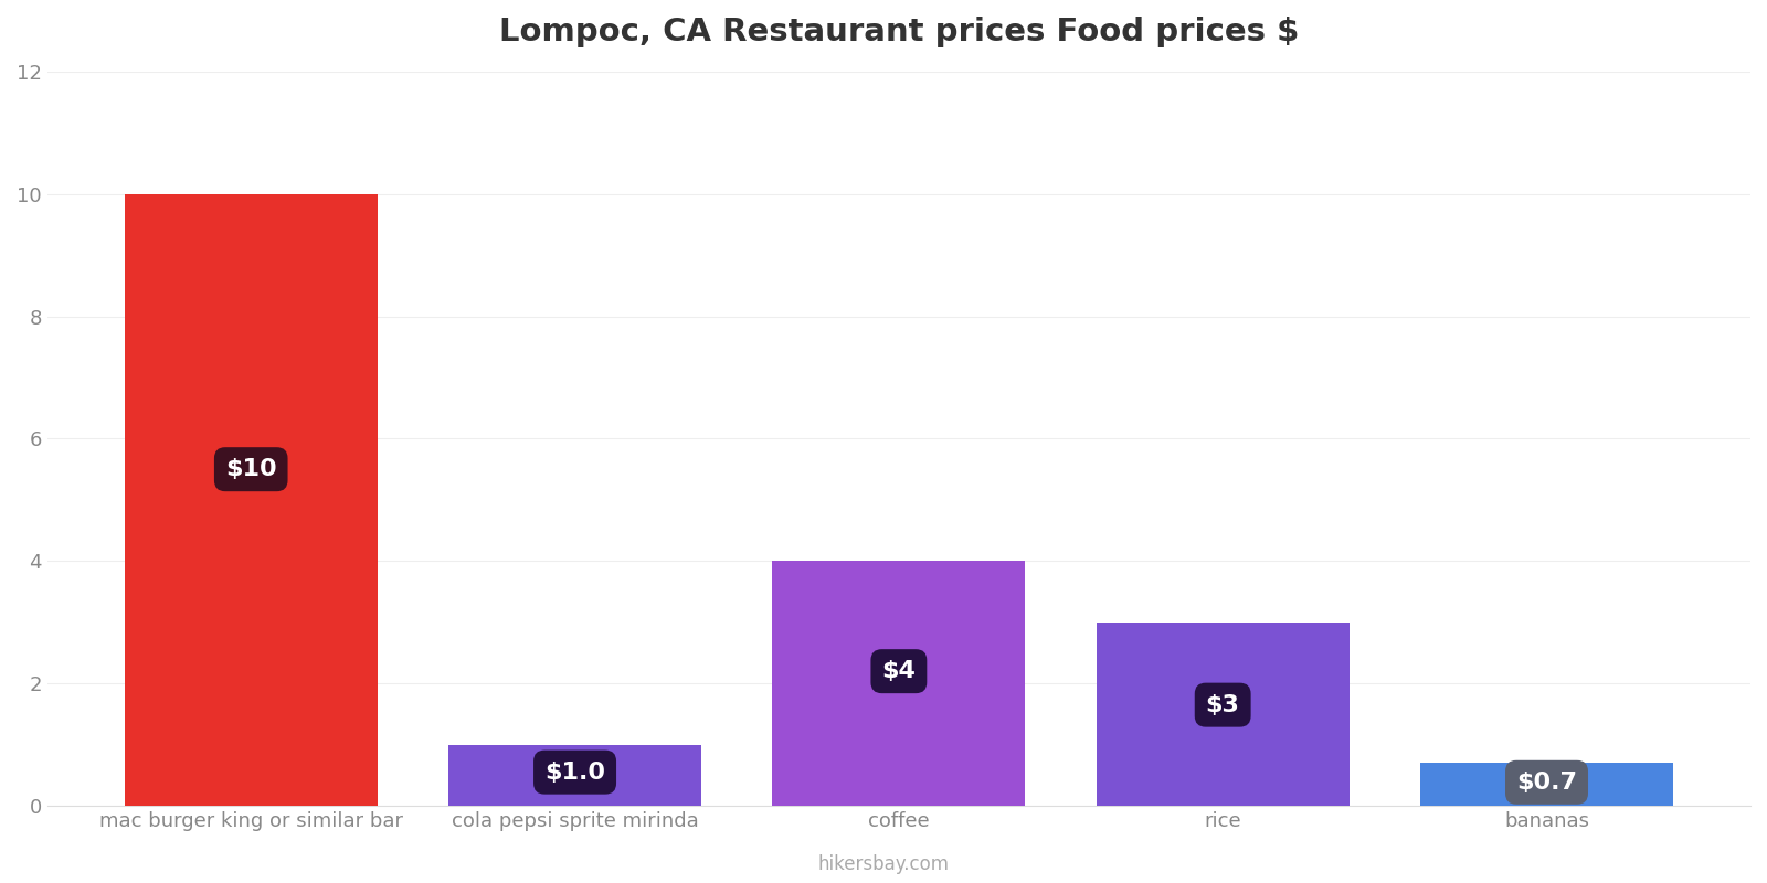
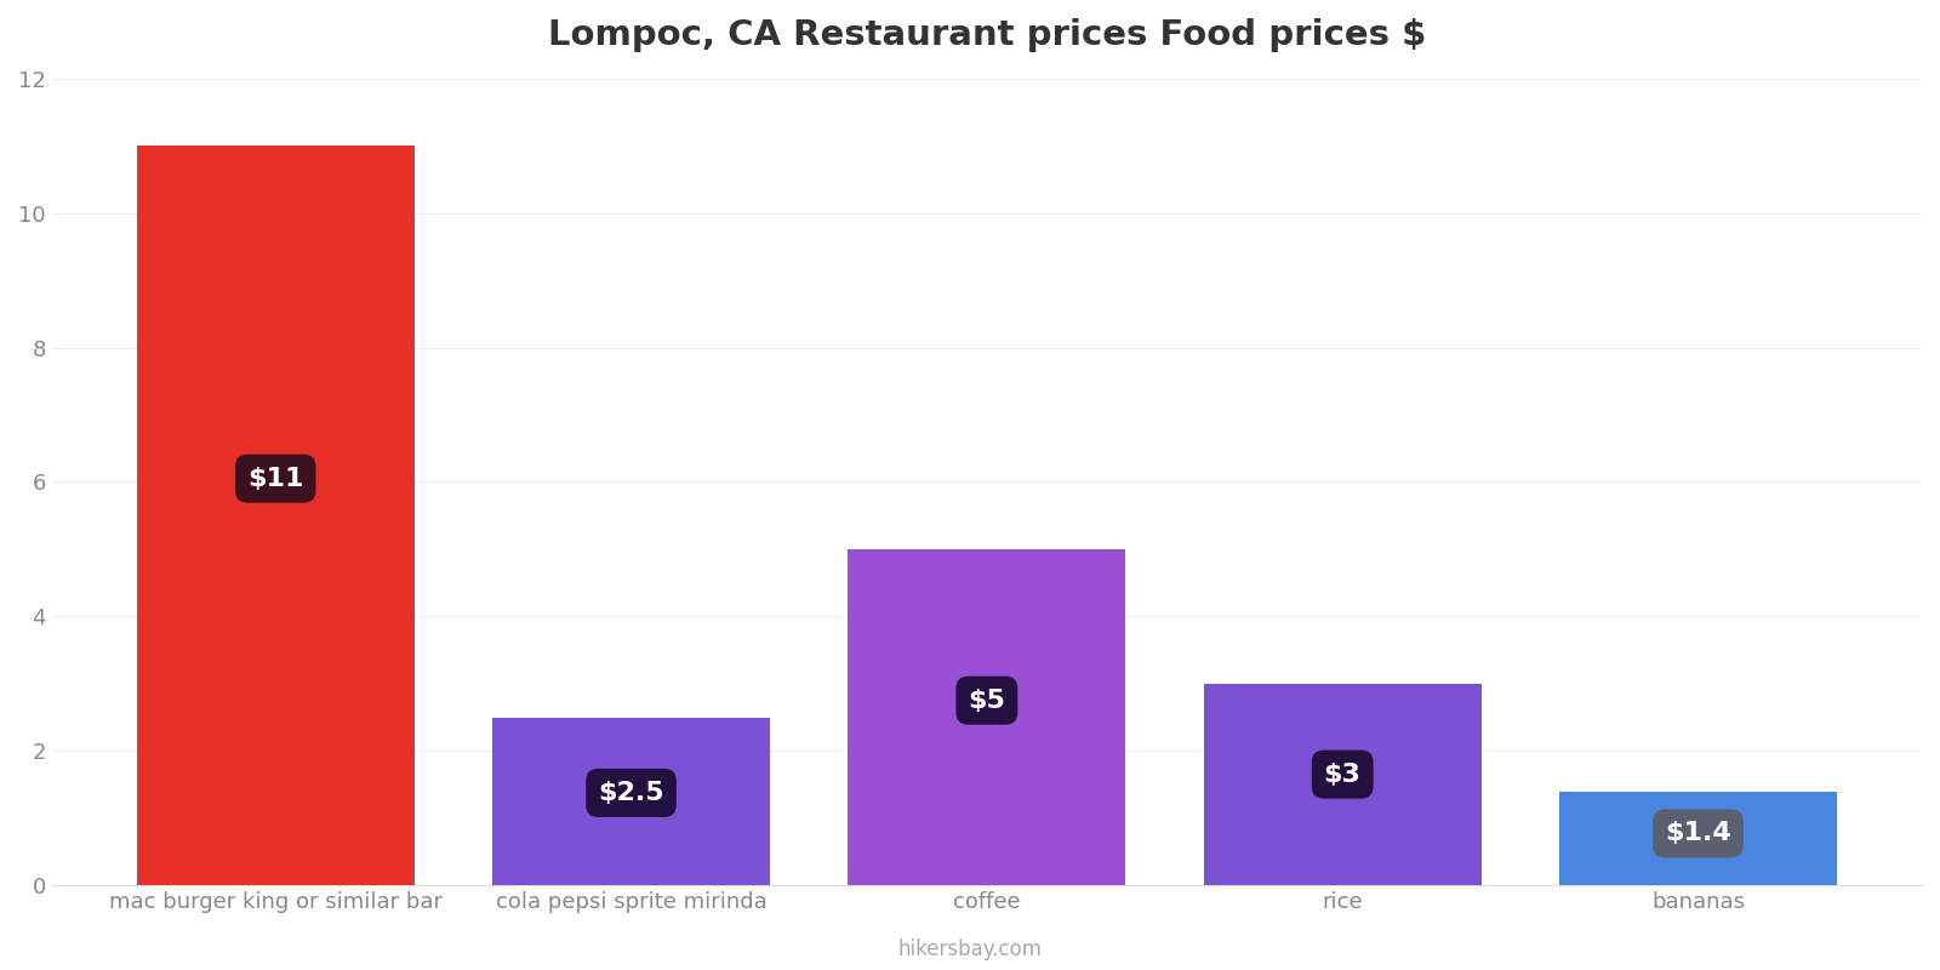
mac burger king or similar bar: $10 -> $11
cola pepsi sprite mirinda: $1.0 -> $2.5
coffee: $4 -> $5
bananas: $0.7 -> $1.4
